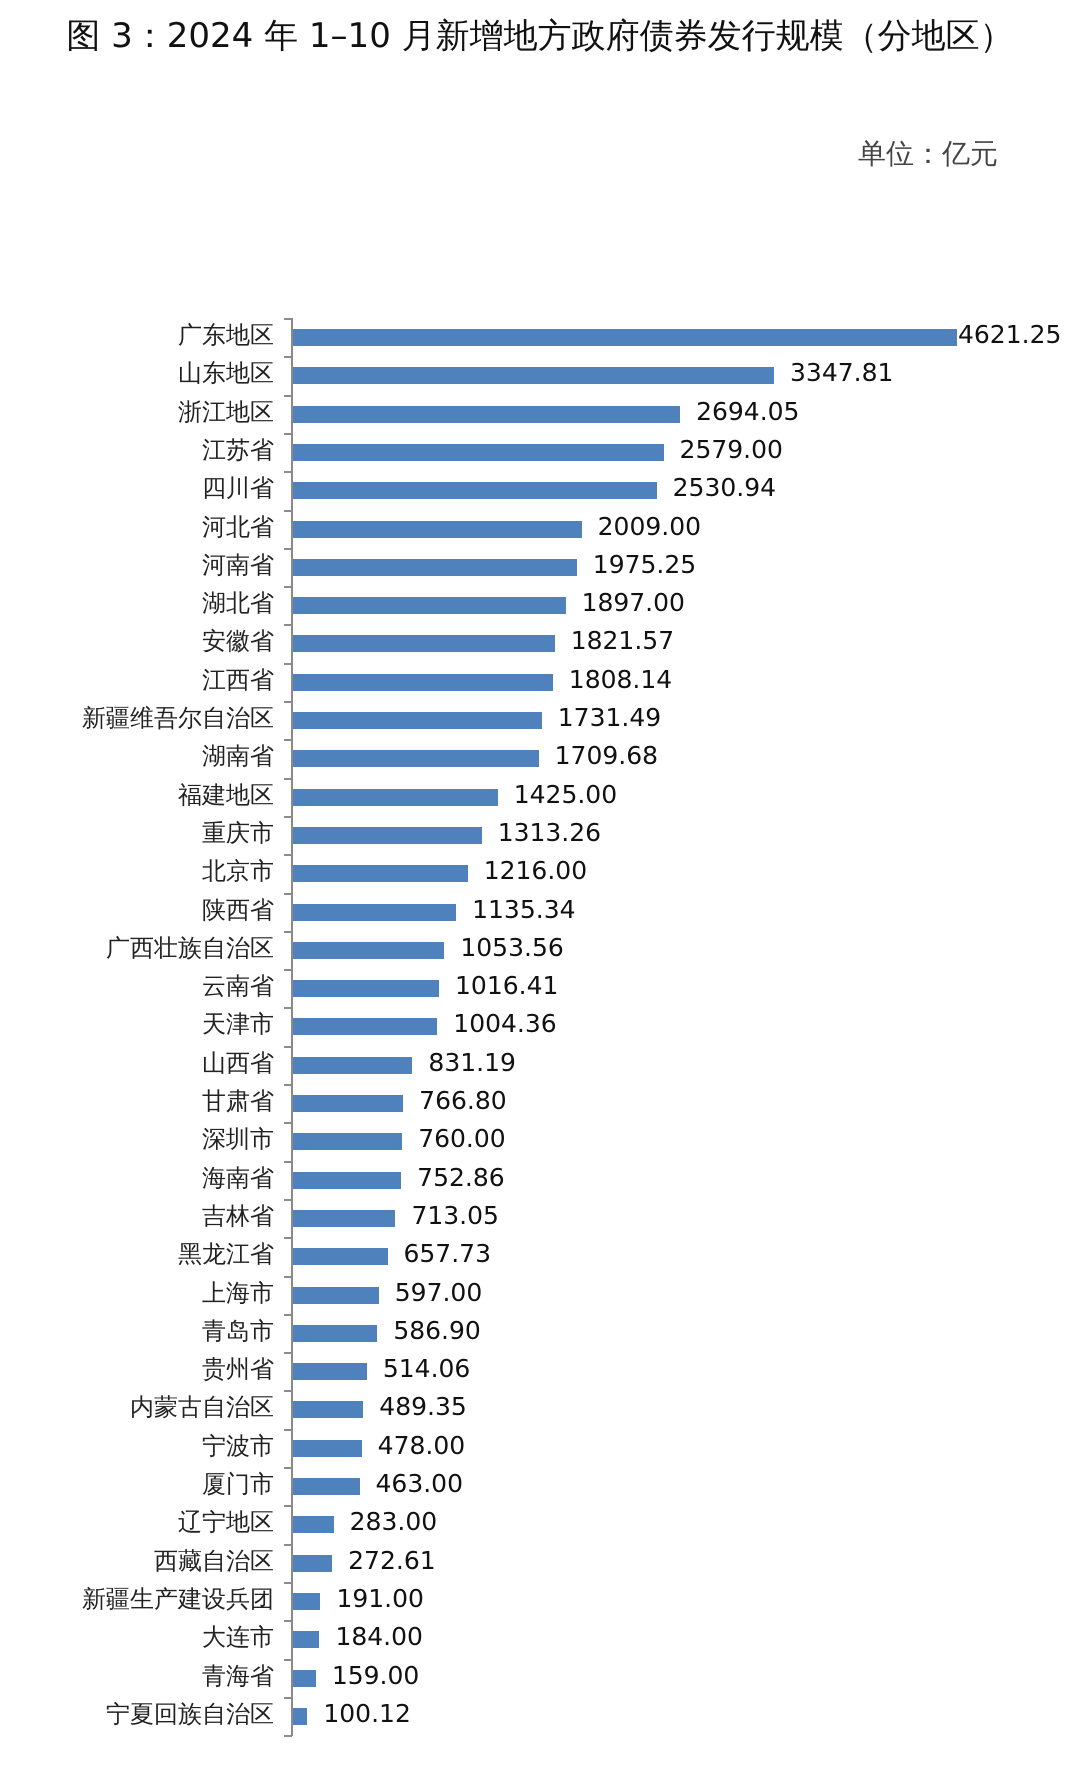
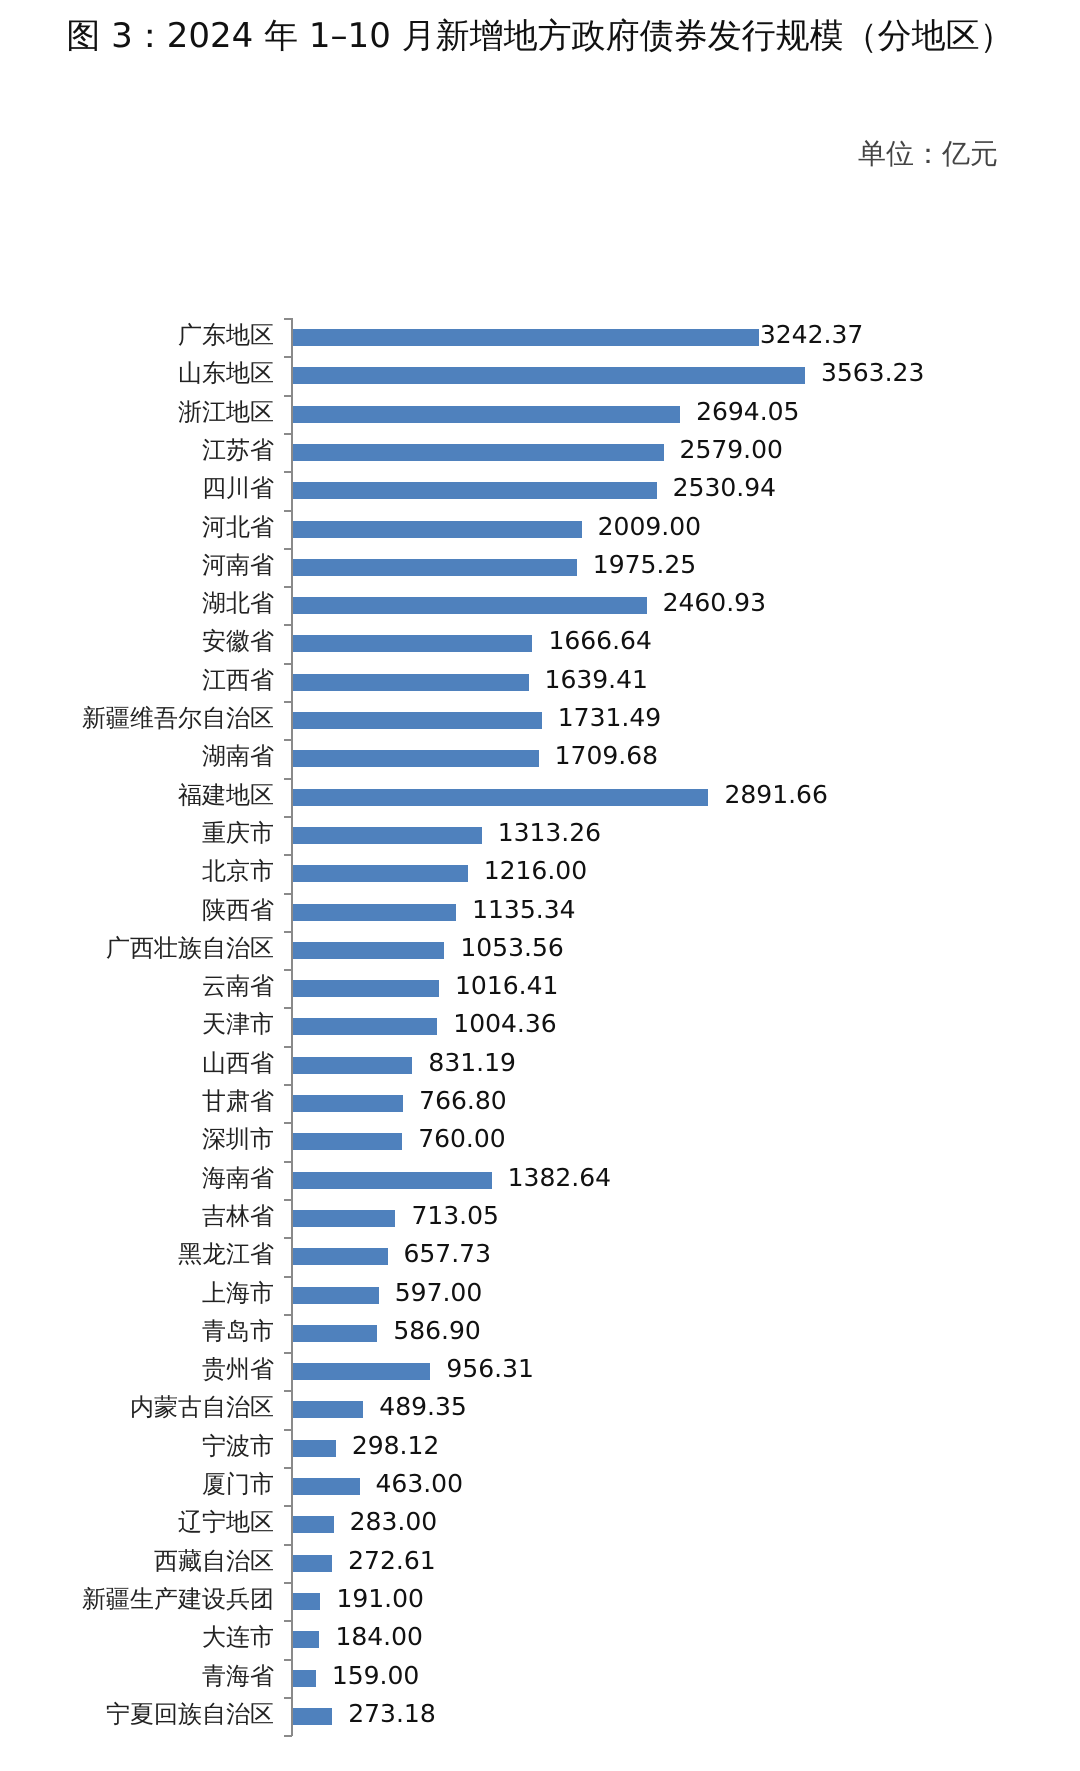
广东地区: 4621.25 -> 3242.37
山东地区: 3347.81 -> 3563.23
湖北省: 1897.00 -> 2460.93
安徽省: 1821.57 -> 1666.64
江西省: 1808.14 -> 1639.41
福建地区: 1425.00 -> 2891.66
海南省: 752.86 -> 1382.64
贵州省: 514.06 -> 956.31
宁波市: 478.00 -> 298.12
宁夏回族自治区: 100.12 -> 273.18
